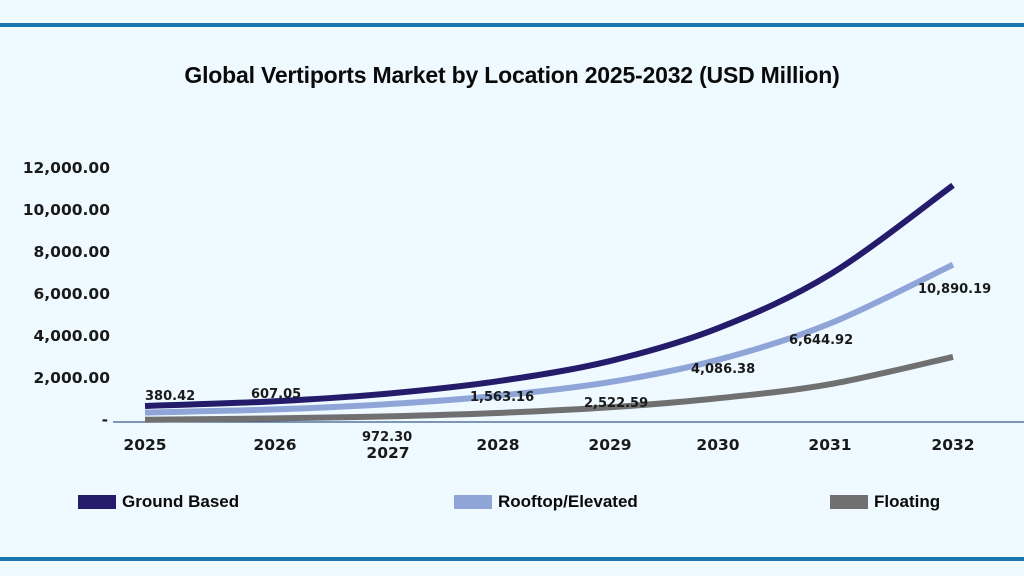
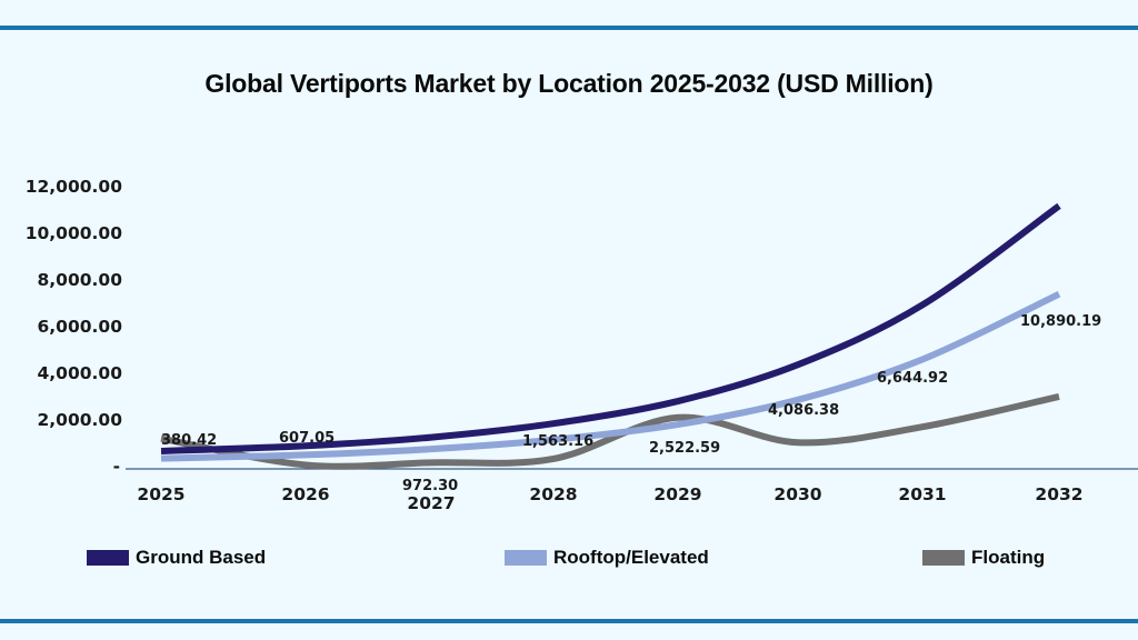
Floating/2025: 100 -> 1300
Floating/2029: 700 -> 2200
